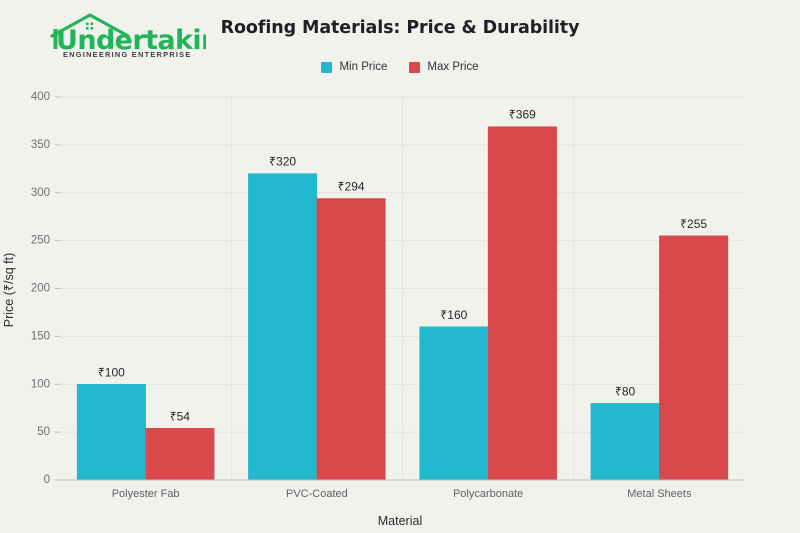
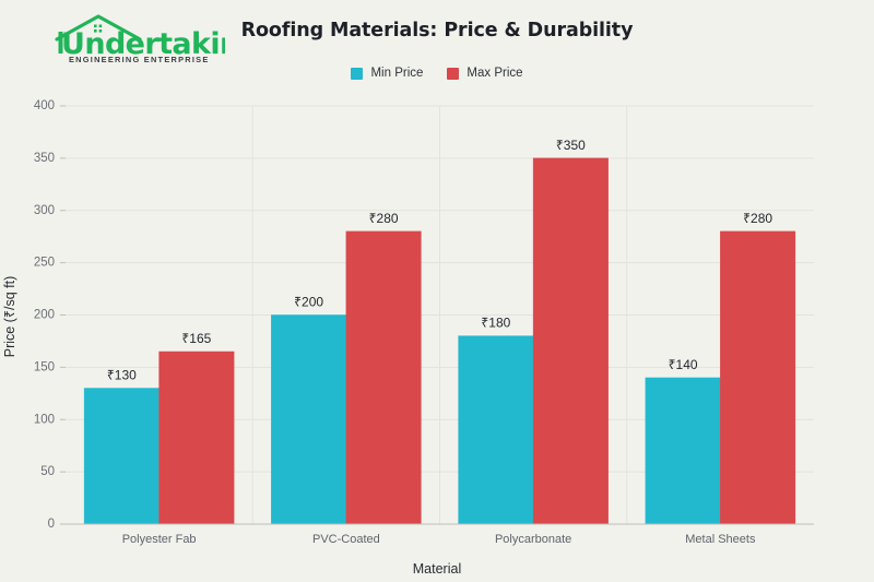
Min Price/Polyester Fab: 100 -> 130
Max Price/Polyester Fab: 54 -> 165
Min Price/PVC-Coated: 320 -> 200
Max Price/PVC-Coated: 294 -> 280
Min Price/Polycarbonate: 160 -> 180
Max Price/Polycarbonate: 369 -> 350
Min Price/Metal Sheets: 80 -> 140
Max Price/Metal Sheets: 255 -> 280
